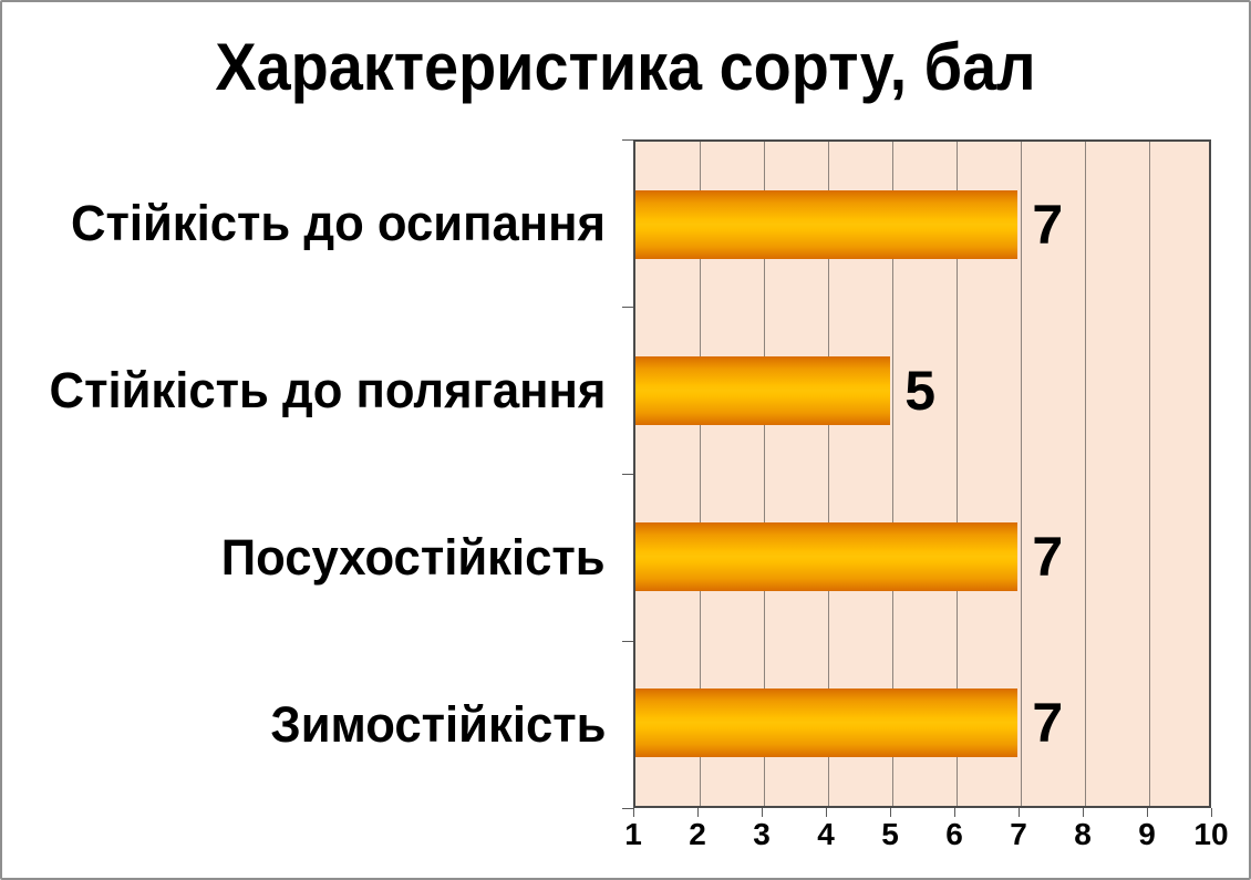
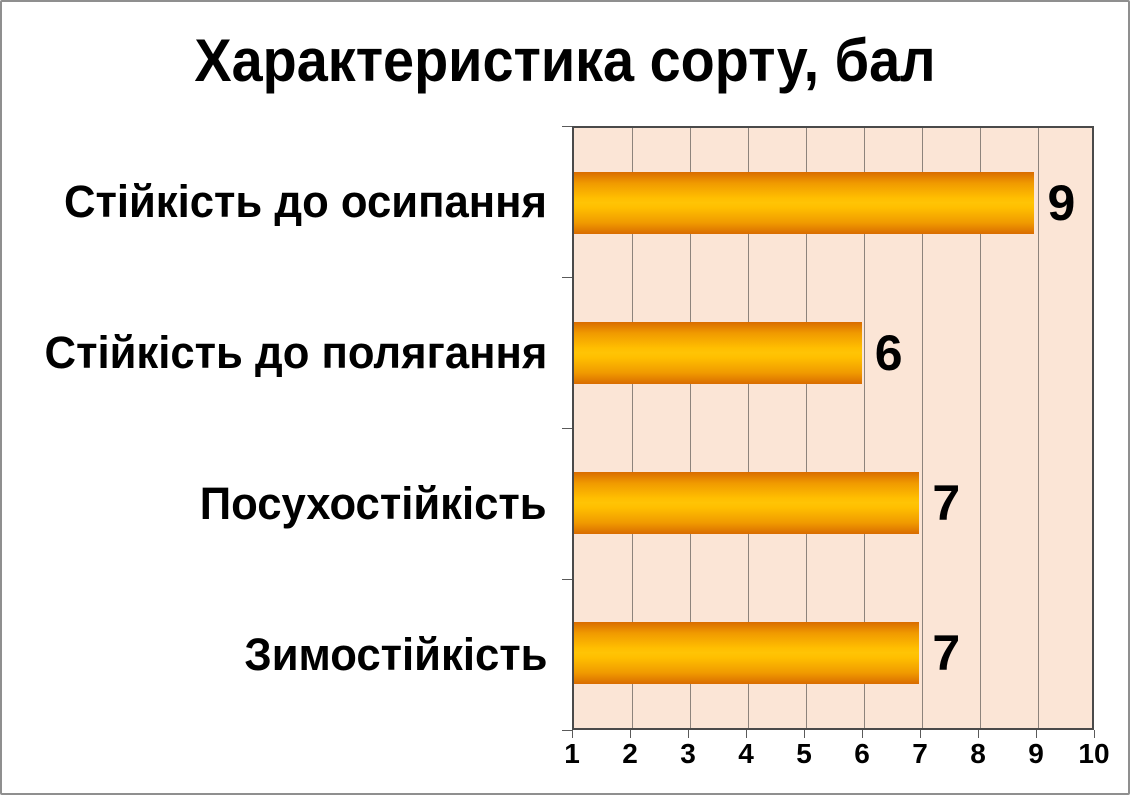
Стійкість до осипання: 7 -> 9
Стійкість до полягання: 5 -> 6
